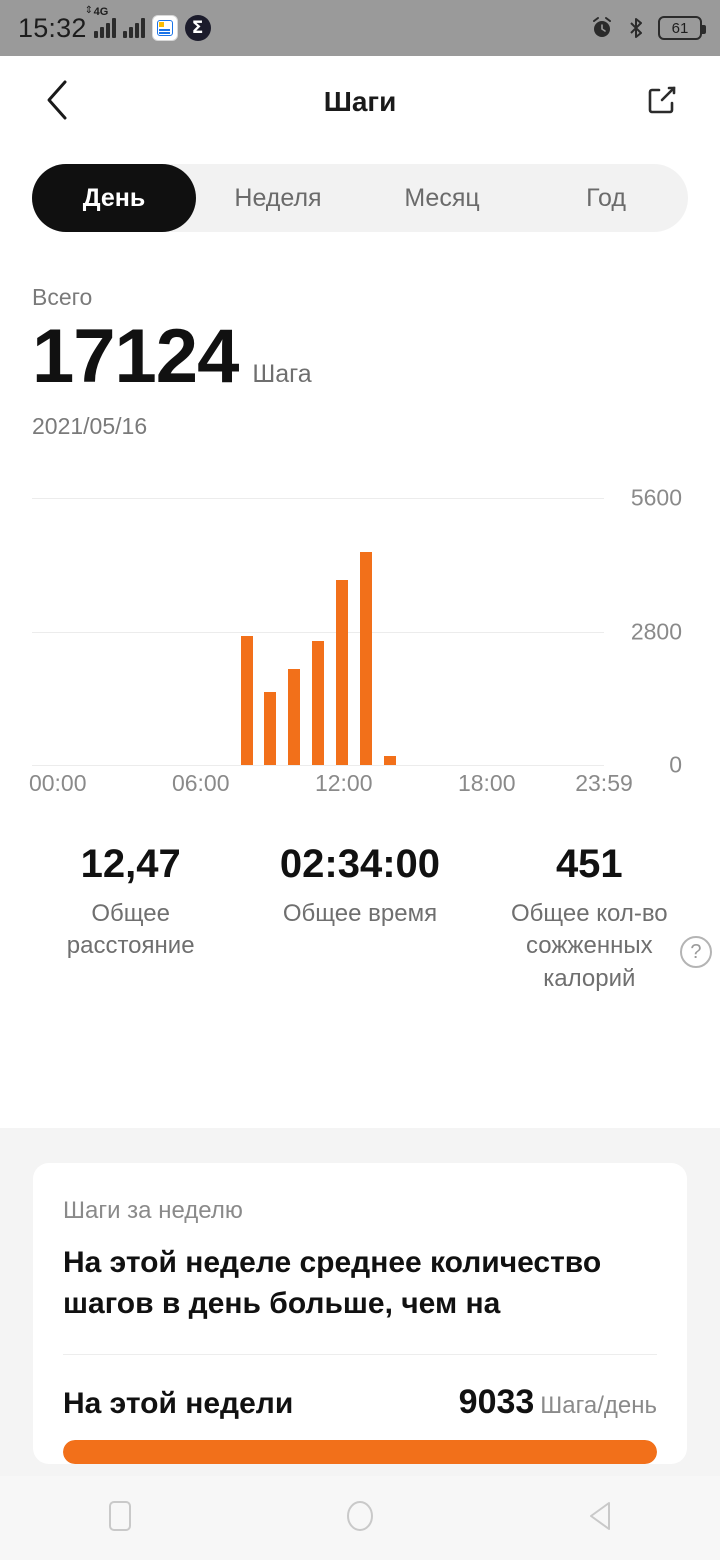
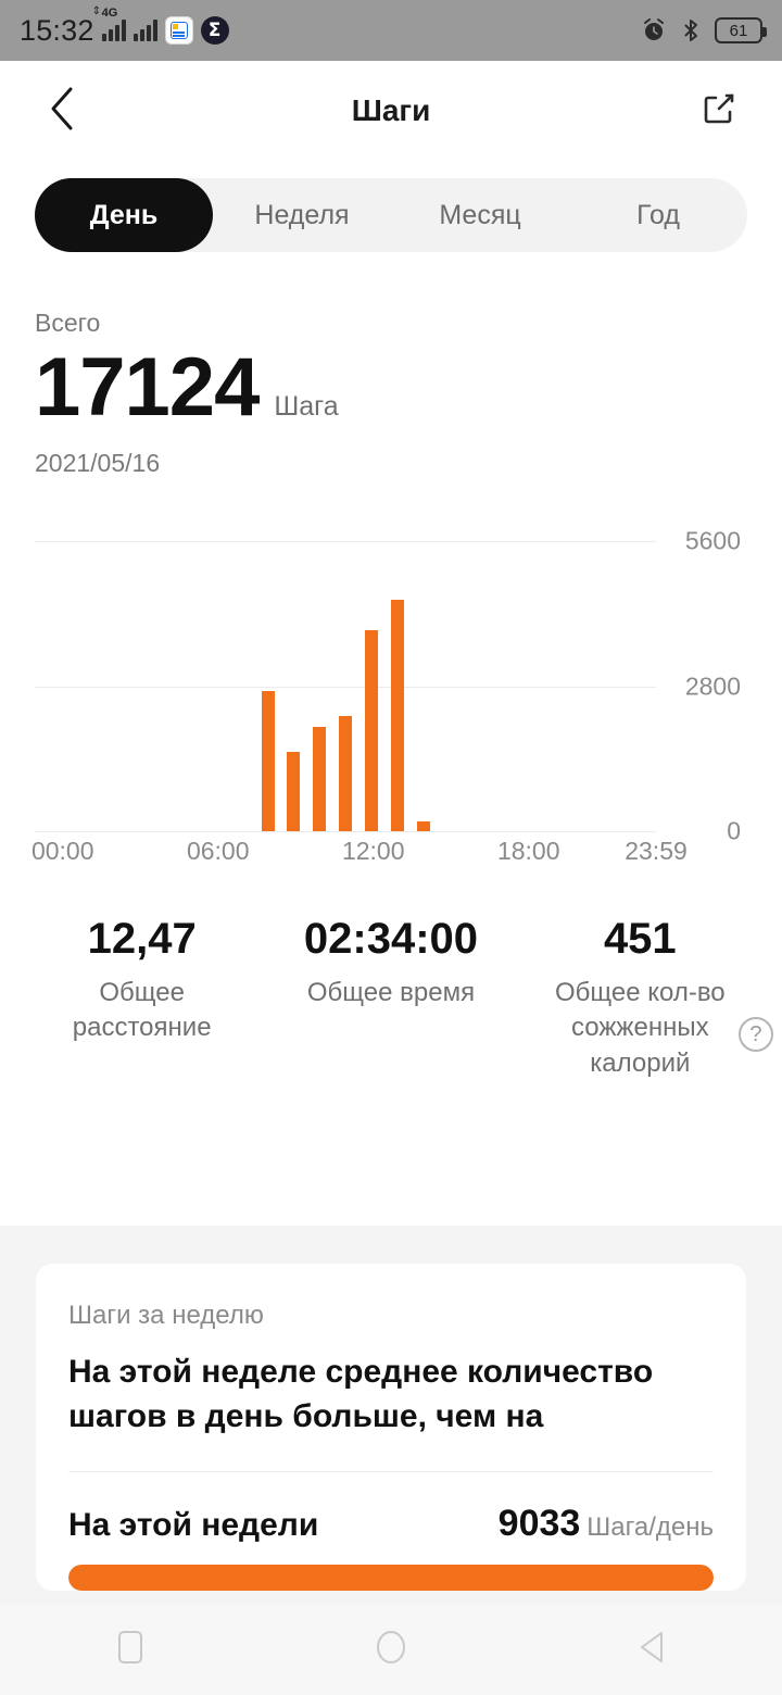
12:00: 2600 -> 2200
